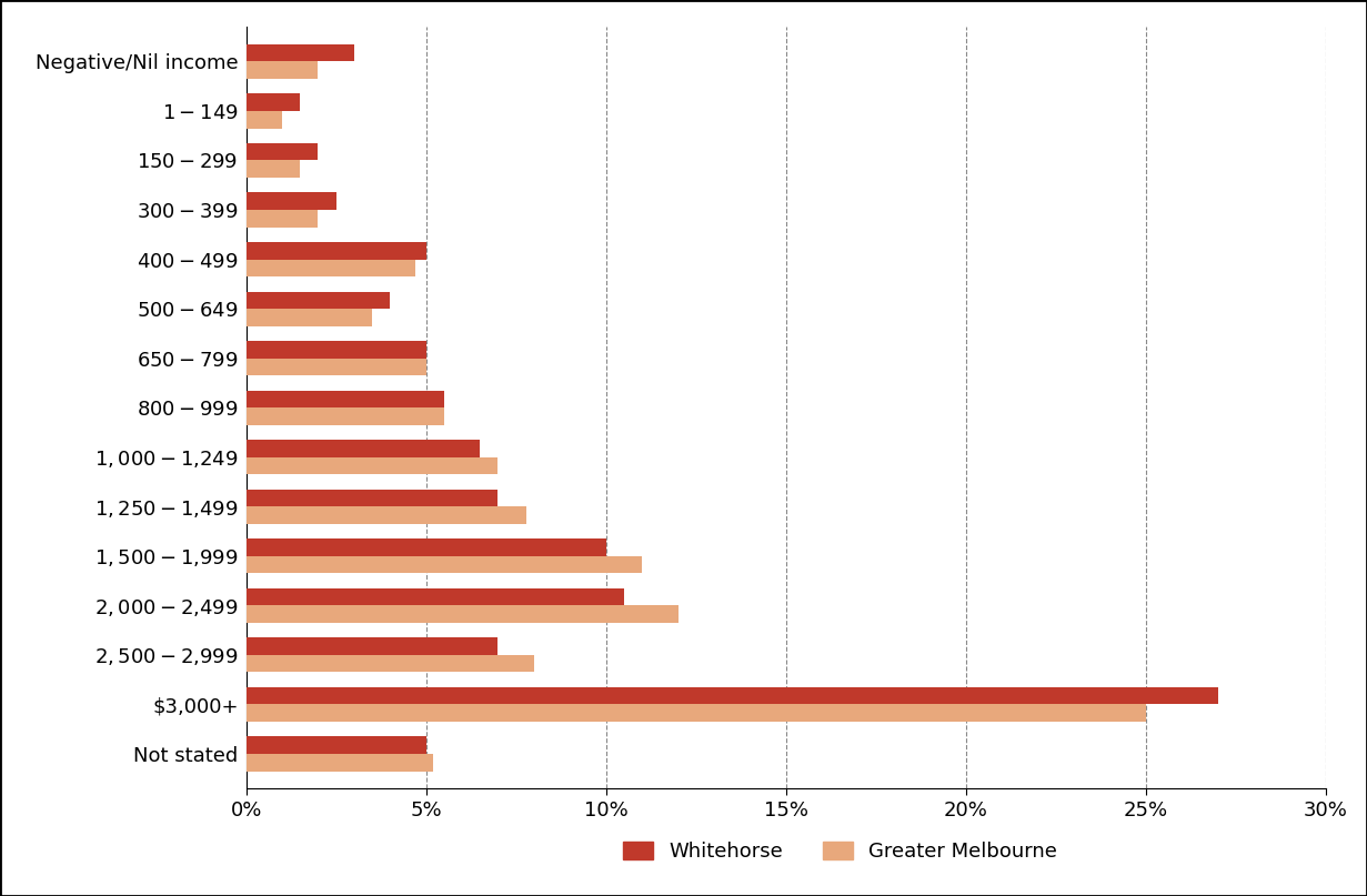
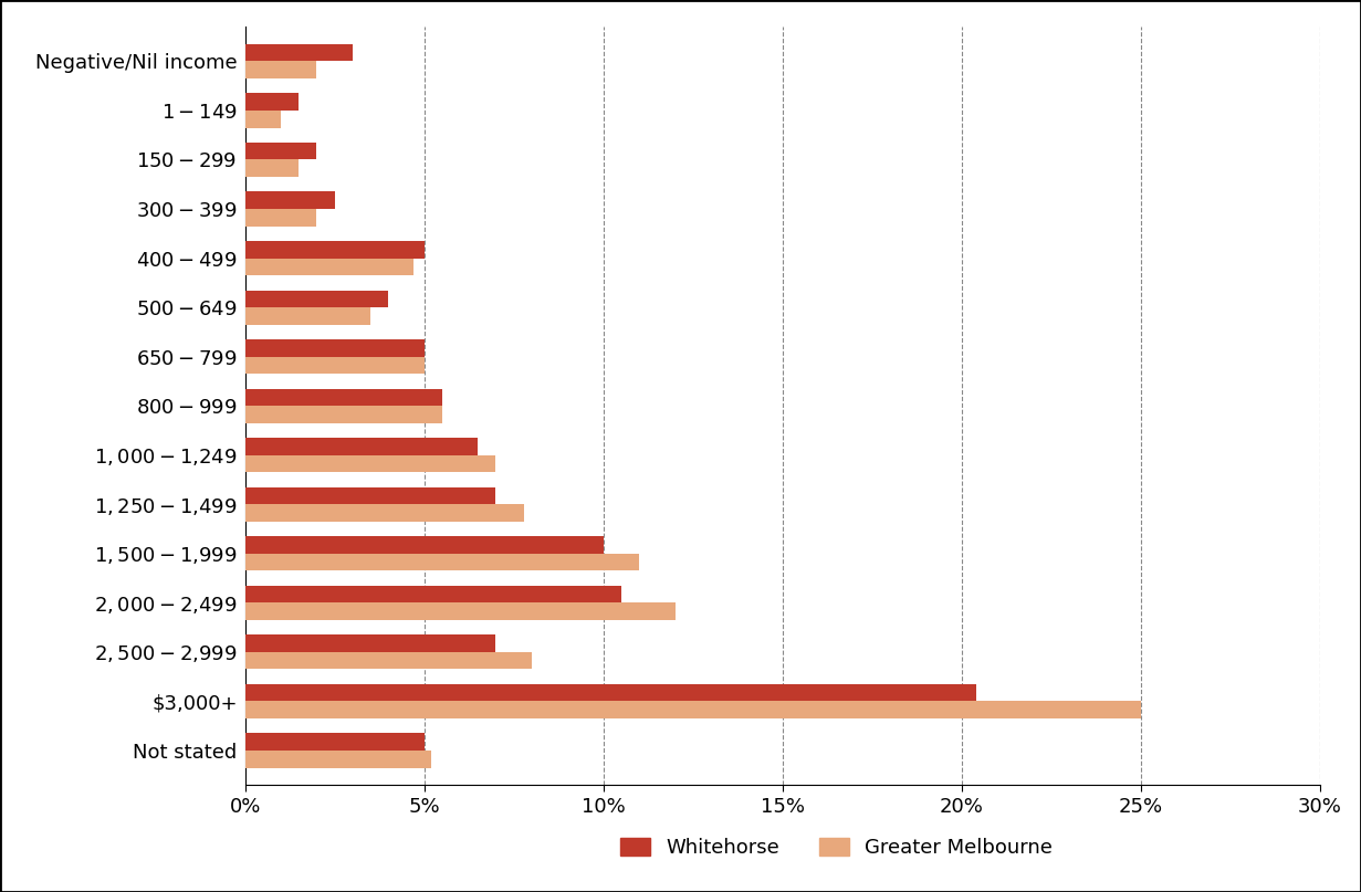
Whitehorse/$3,000+: 27.0% -> 20.4%
